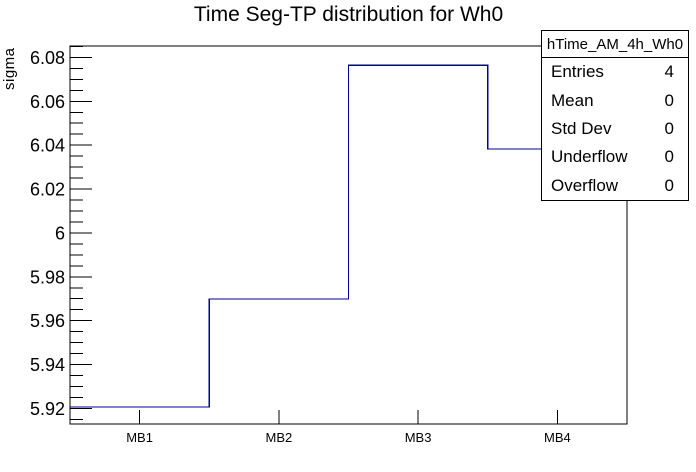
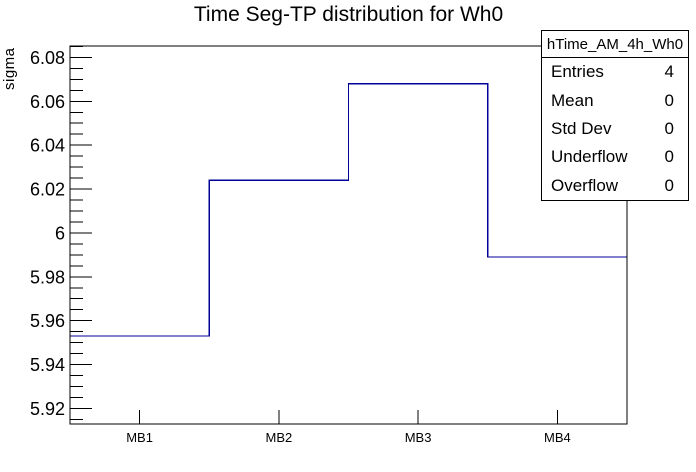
MB1: 5.921 -> 5.953
MB2: 5.970 -> 6.024
MB3: 6.077 -> 6.068
MB4: 6.038 -> 5.989
